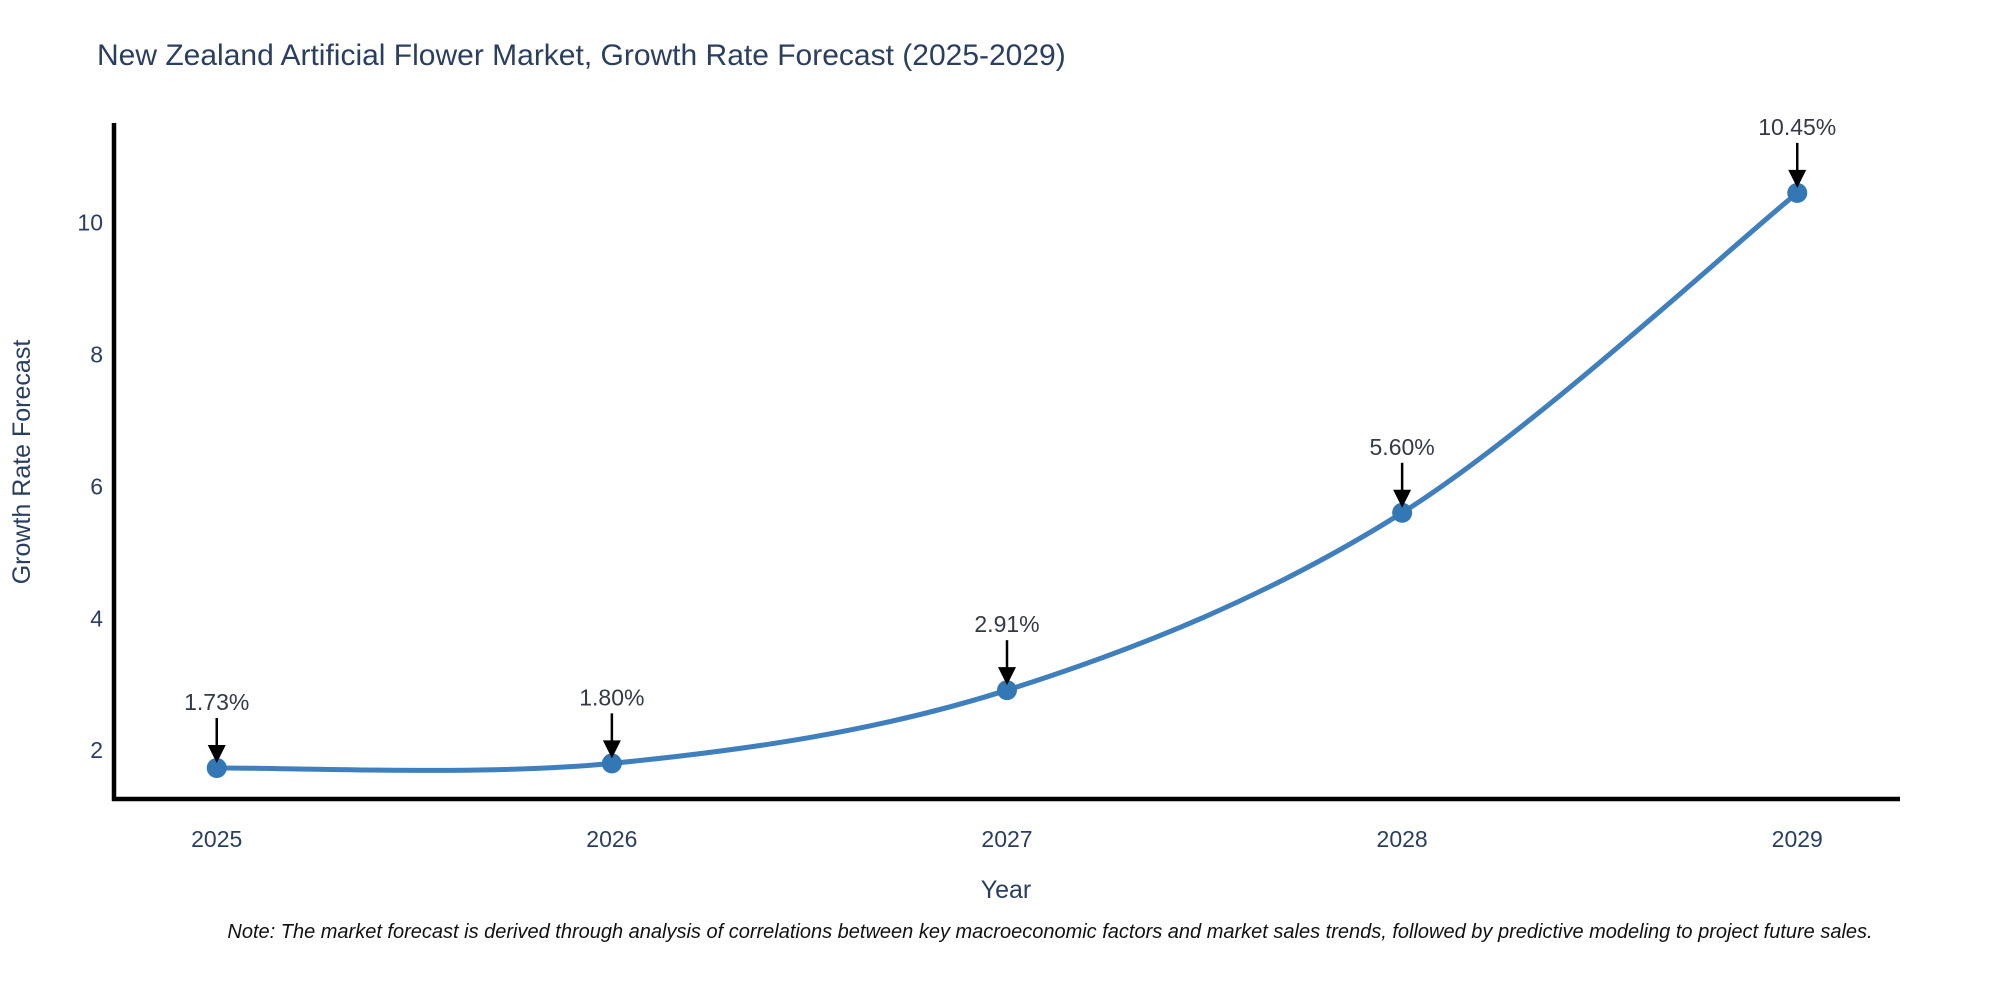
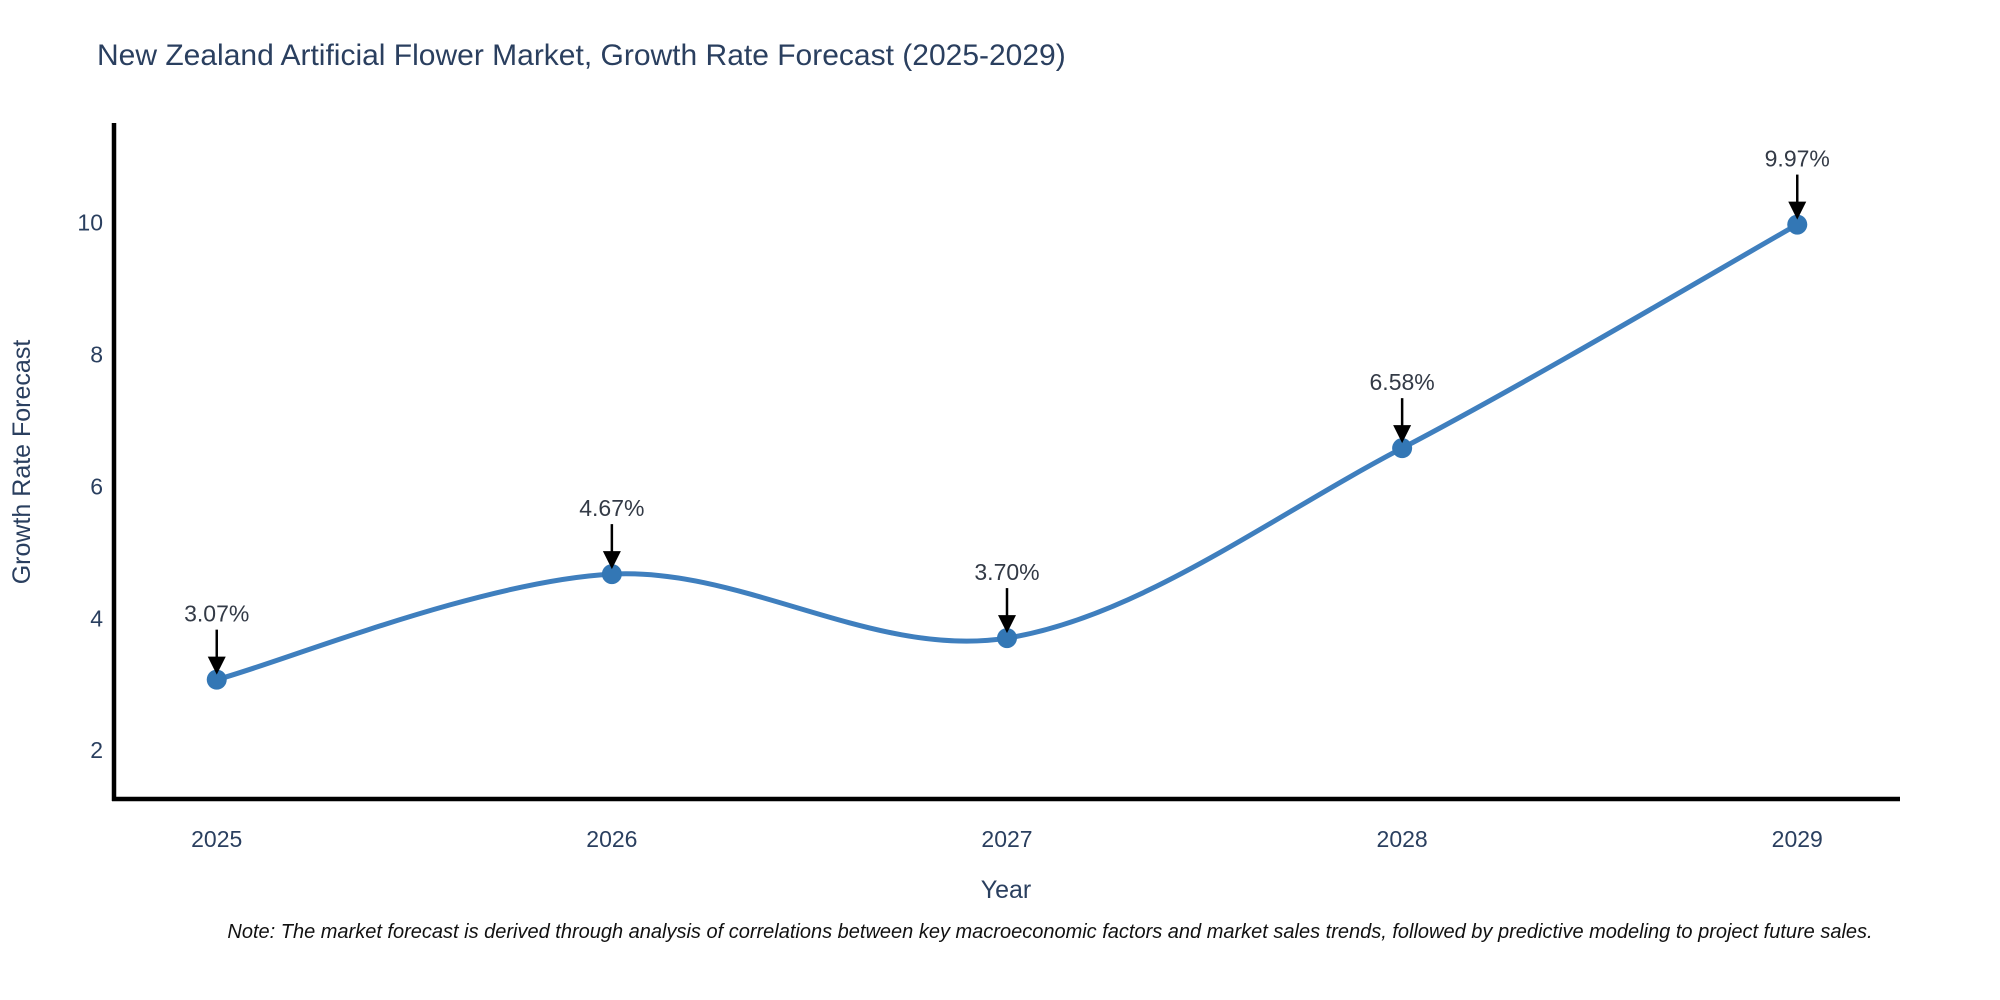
2025: 1.73% -> 3.07%
2026: 1.80% -> 4.67%
2027: 2.91% -> 3.70%
2028: 5.60% -> 6.58%
2029: 10.45% -> 9.97%
